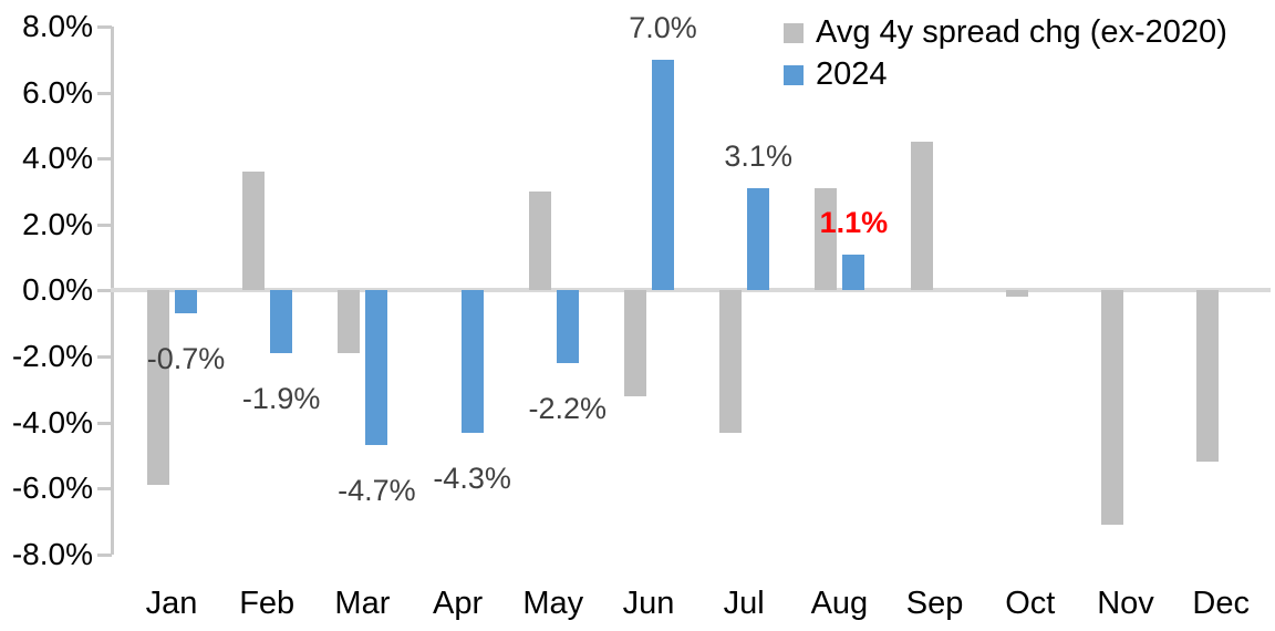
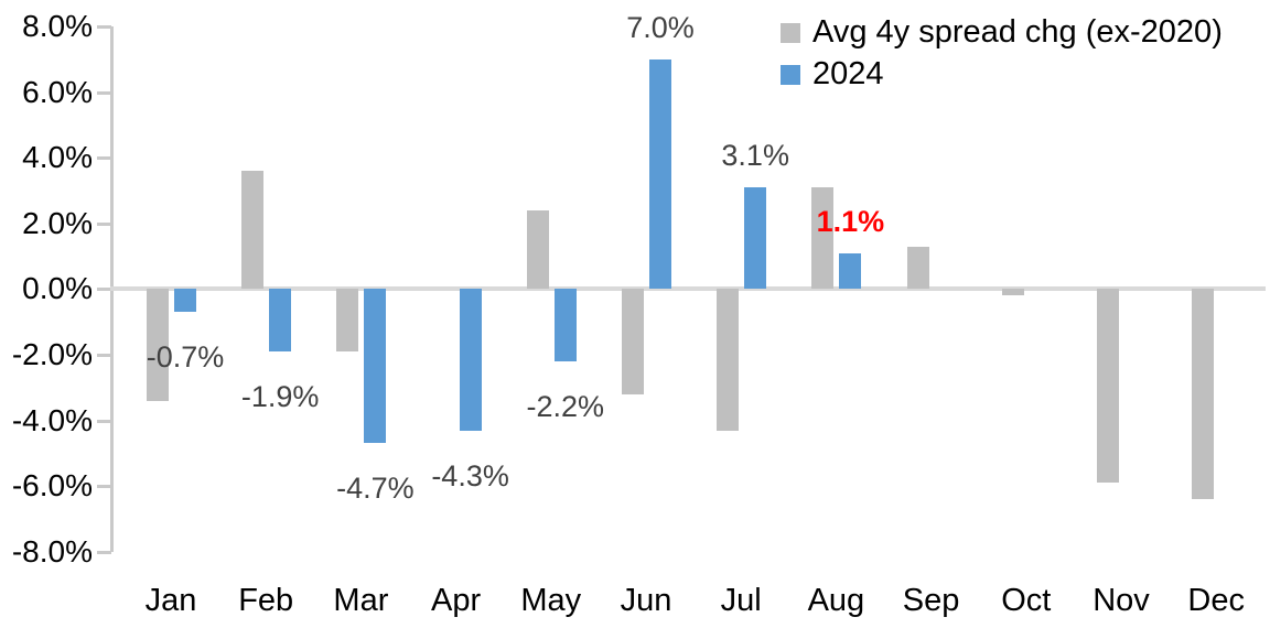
Avg 4y spread chg (ex-2020)/Jan: -5.9% -> -3.4%
Avg 4y spread chg (ex-2020)/May: 3.0% -> 2.4%
Avg 4y spread chg (ex-2020)/Sep: 4.5% -> 1.3%
Avg 4y spread chg (ex-2020)/Nov: -7.1% -> -5.9%
Avg 4y spread chg (ex-2020)/Dec: -5.2% -> -6.4%
